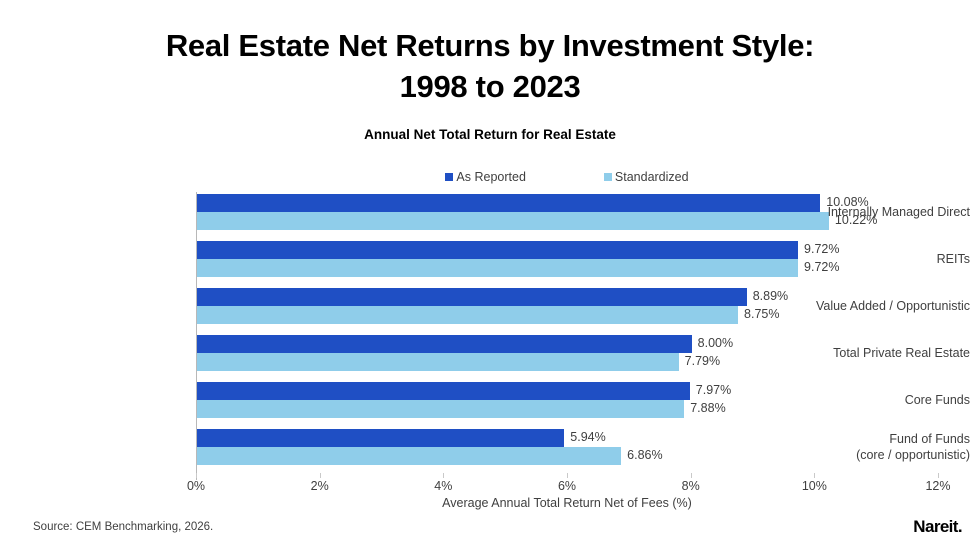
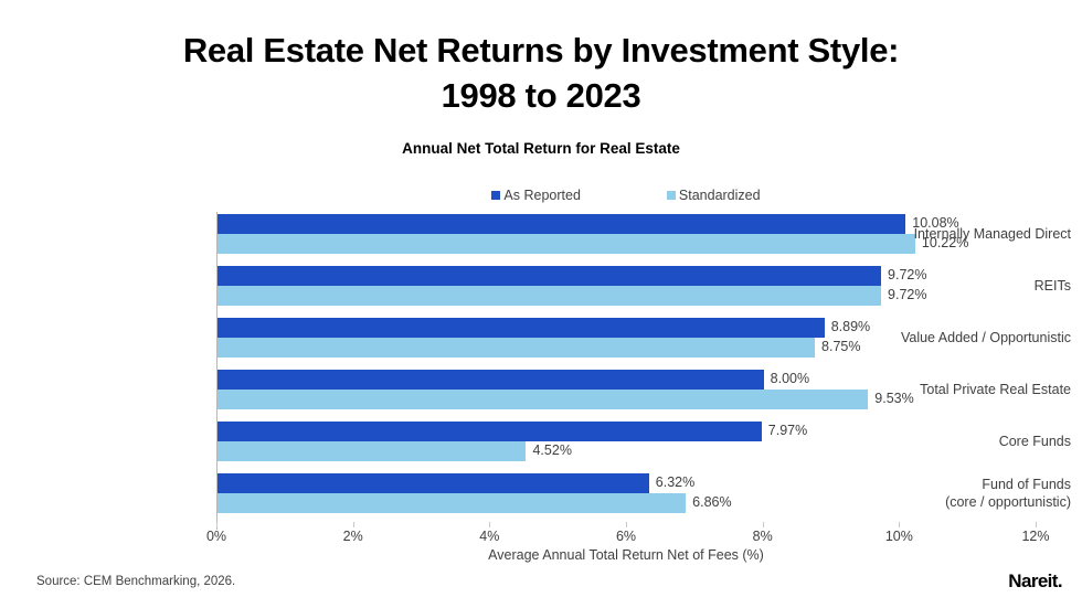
Standardized/Total Private Real Estate: 7.79% -> 9.53%
Standardized/Core Funds: 7.88% -> 4.52%
As Reported/Fund of Funds (core / opportunistic): 5.94% -> 6.32%
